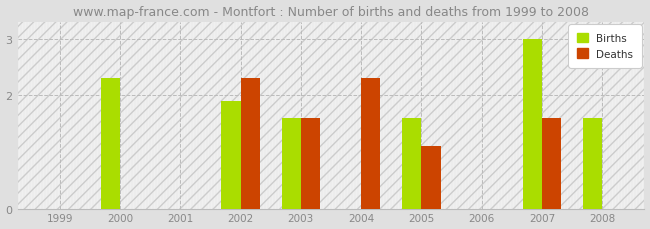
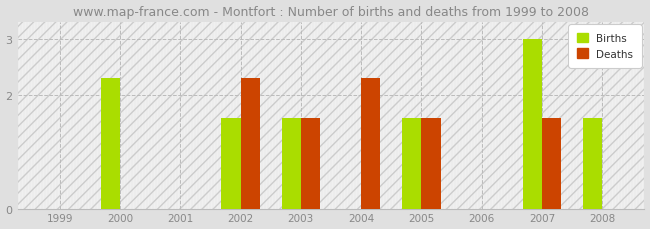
Births/2002: 1.9 -> 1.6
Deaths/2005: 1.1 -> 1.6
